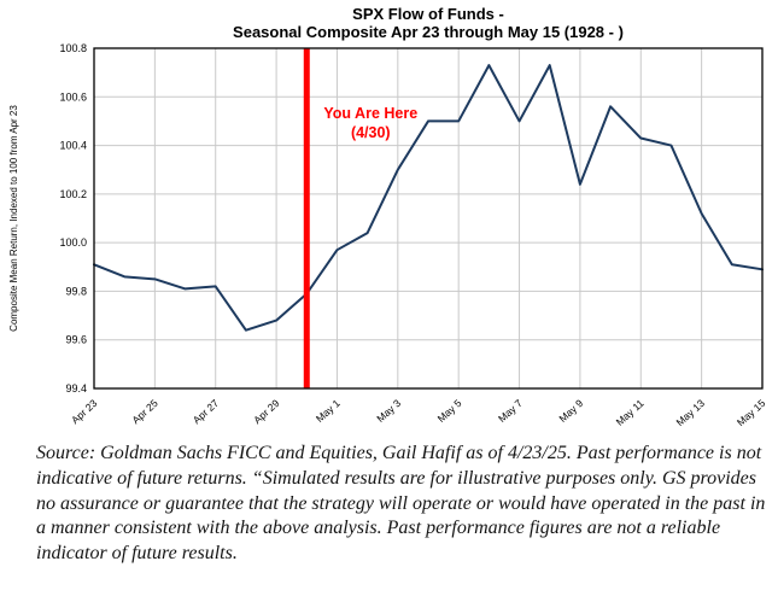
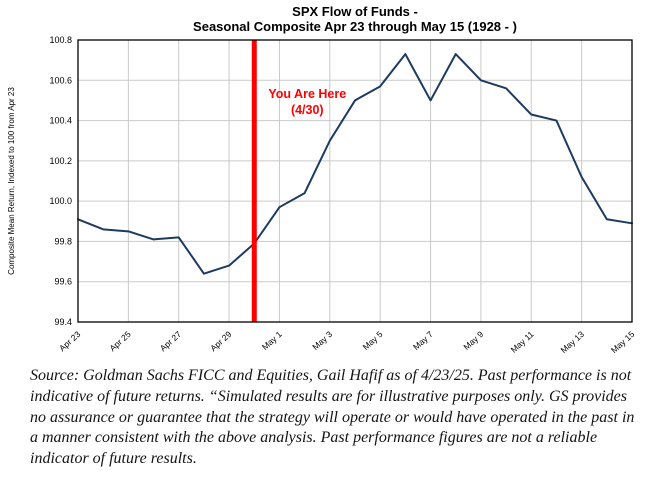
May 5: 100.50 -> 100.57
May 9: 100.24 -> 100.60
